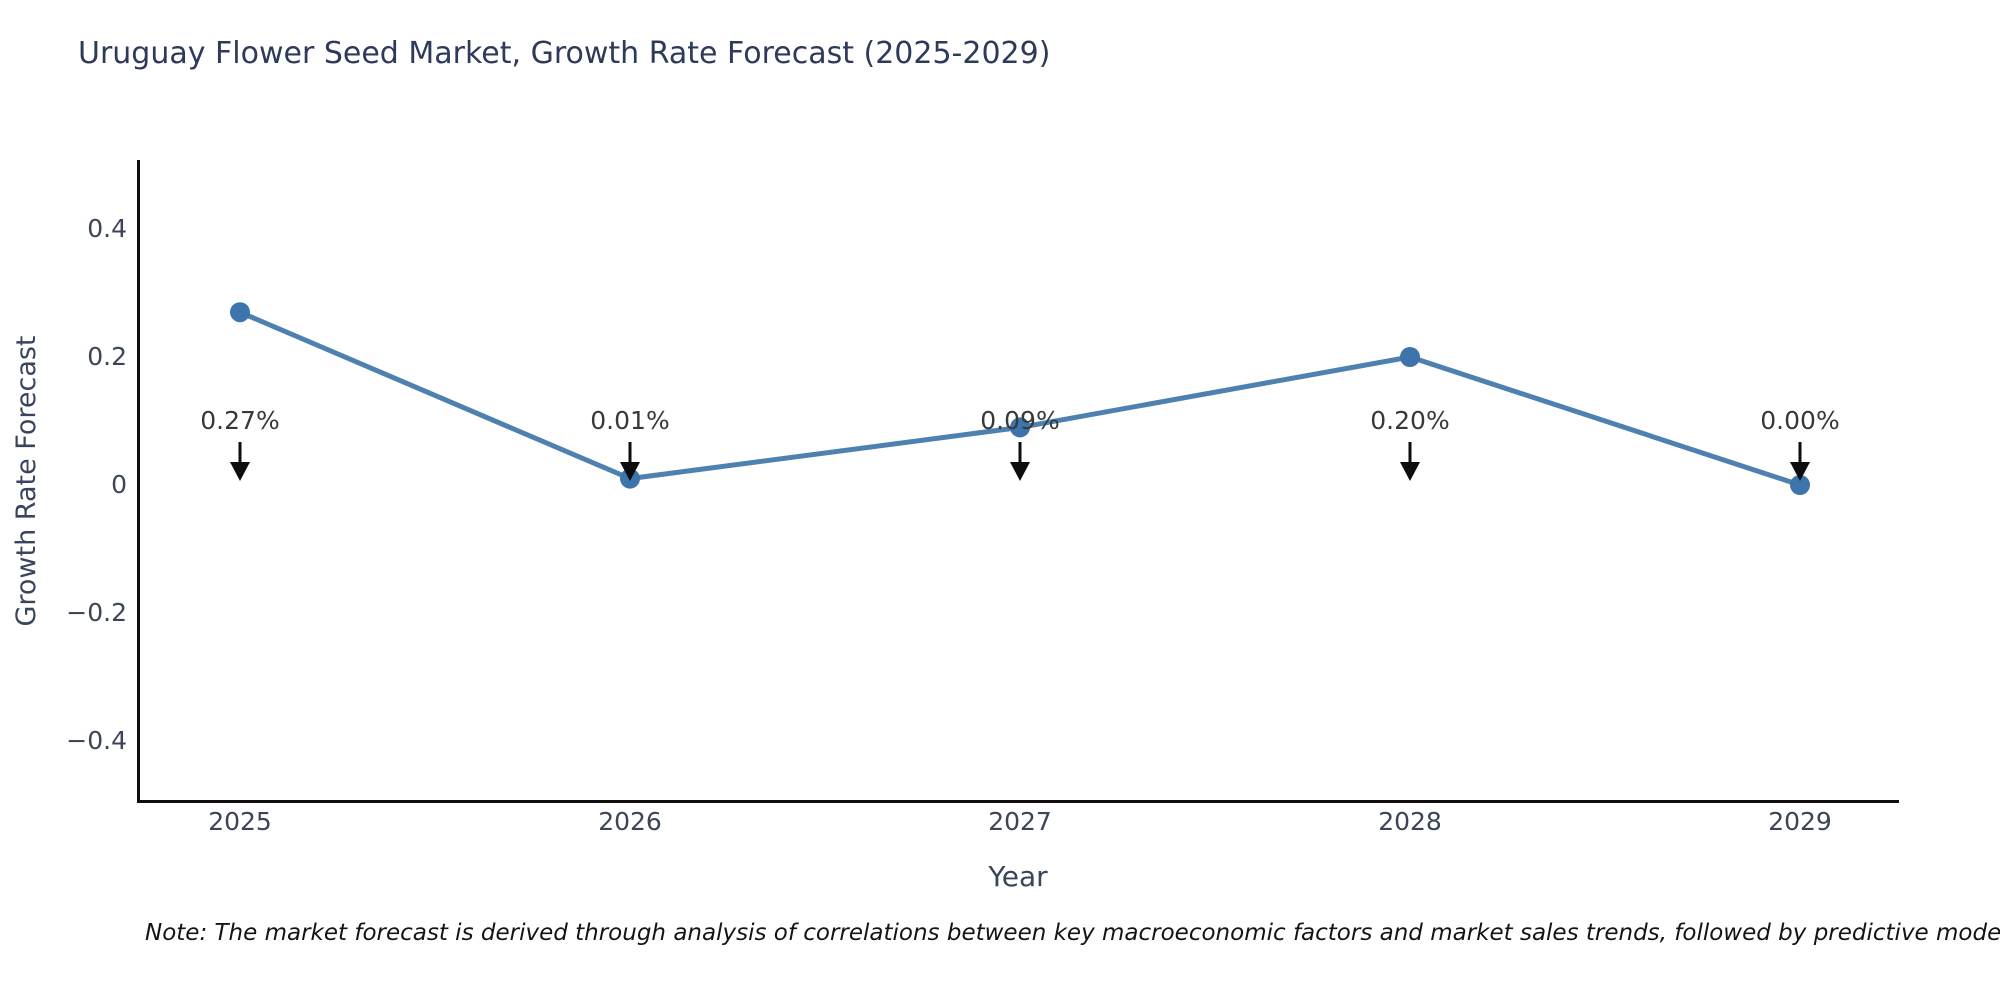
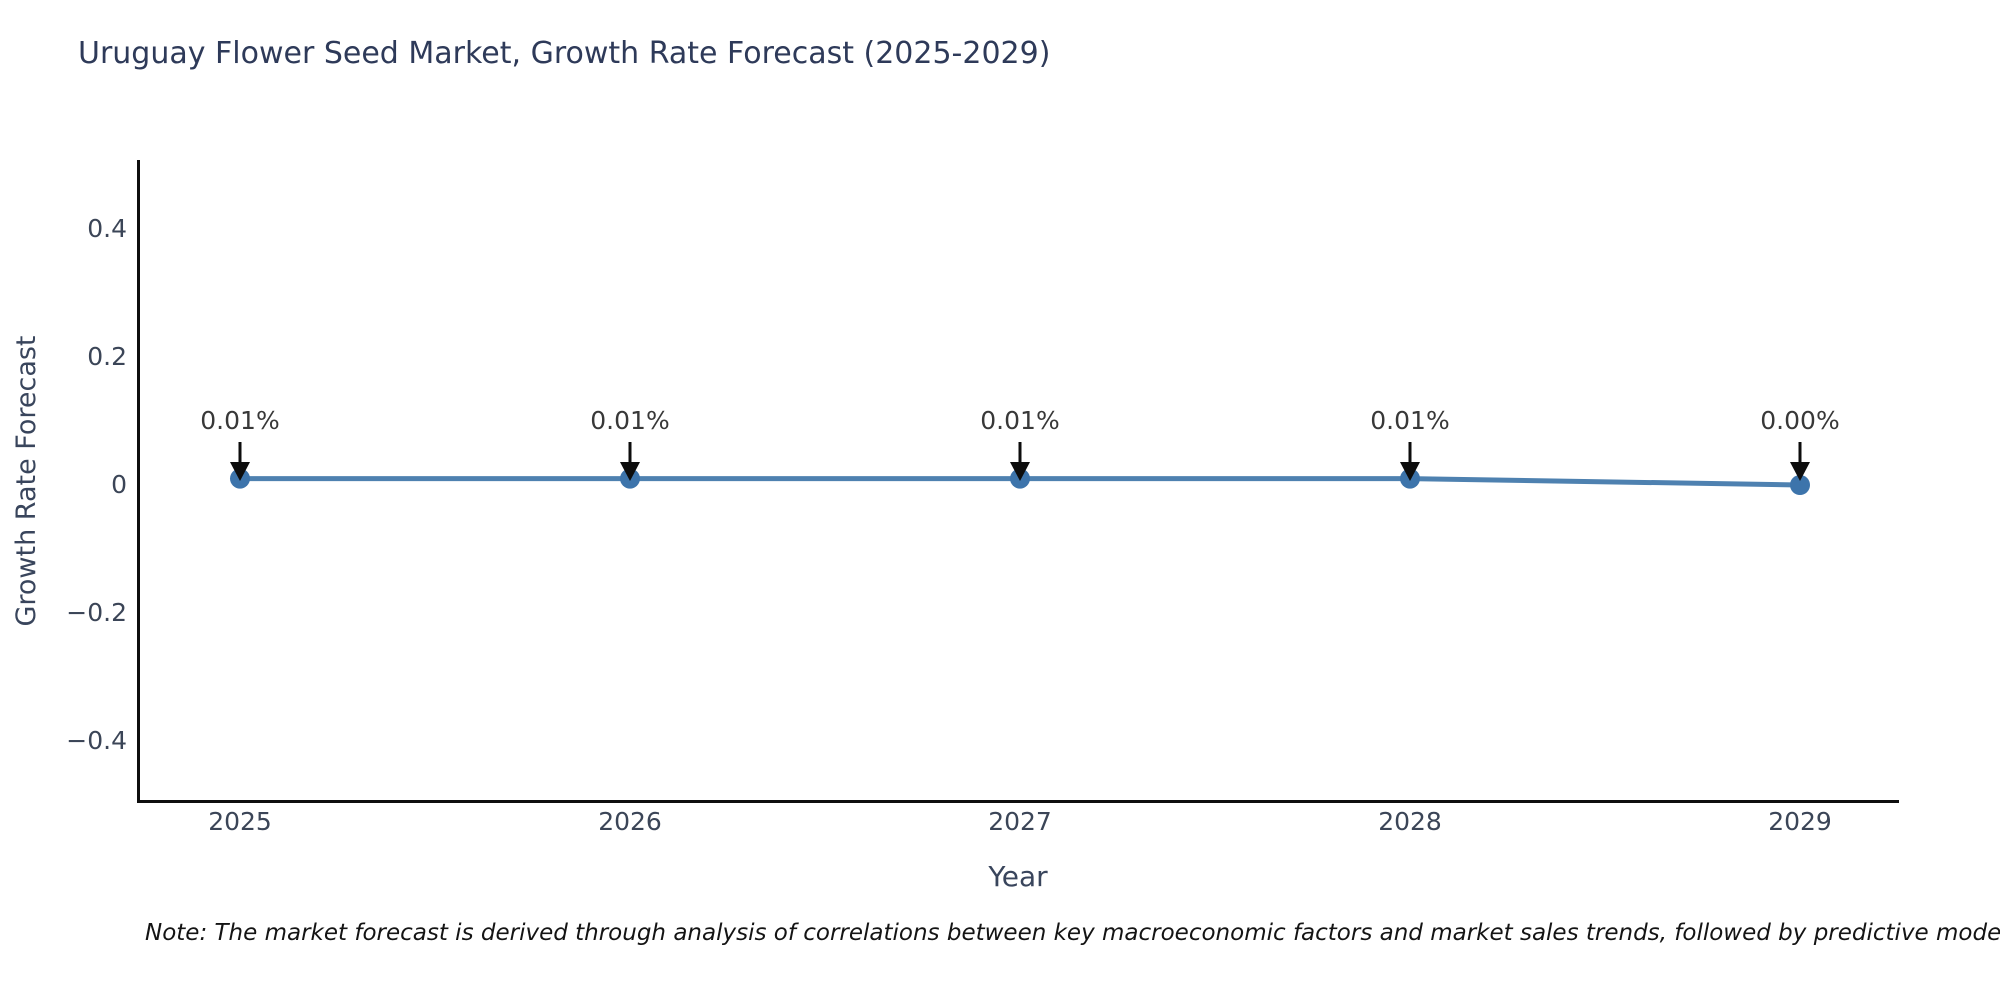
2025: 0.27% -> 0.01%
2027: 0.09% -> 0.01%
2028: 0.20% -> 0.01%
